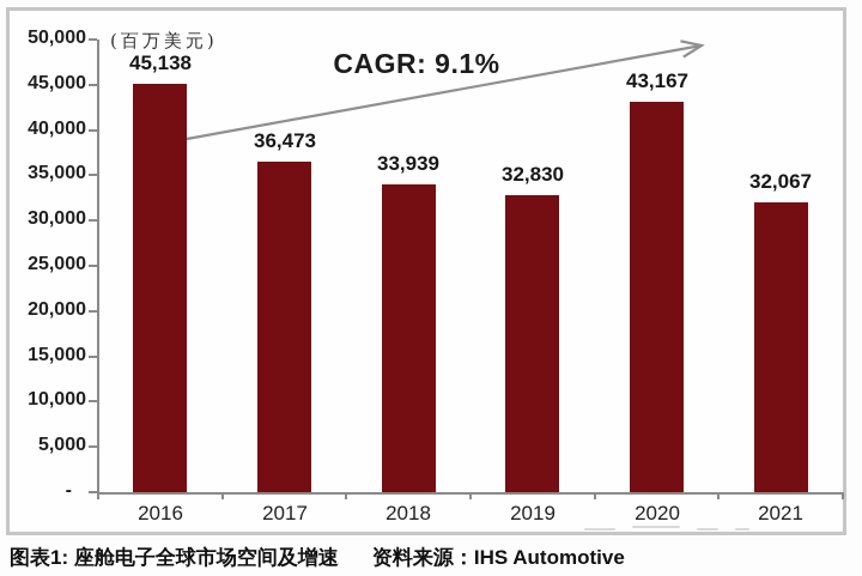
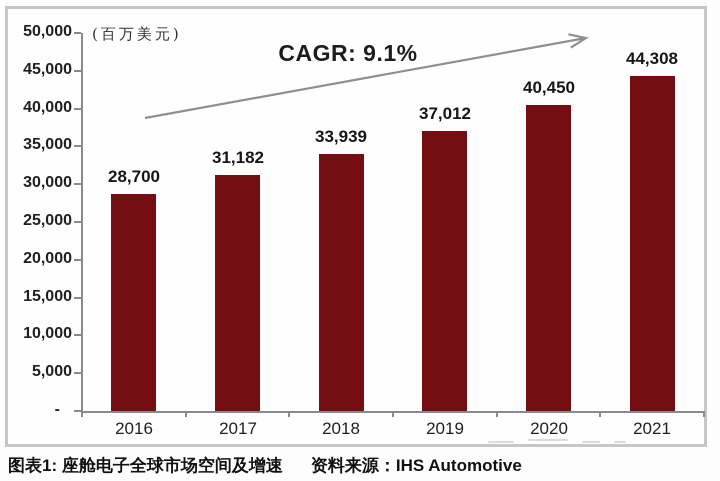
2016: 45,138 -> 28,700
2017: 36,473 -> 31,182
2019: 32,830 -> 37,012
2020: 43,167 -> 40,450
2021: 32,067 -> 44,308
